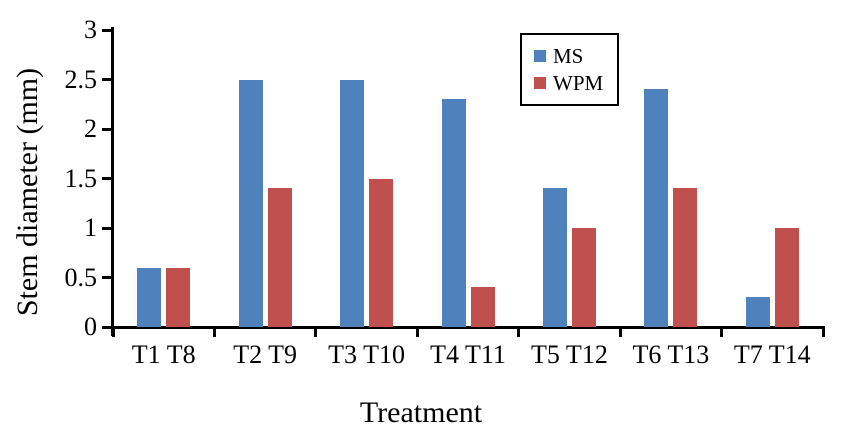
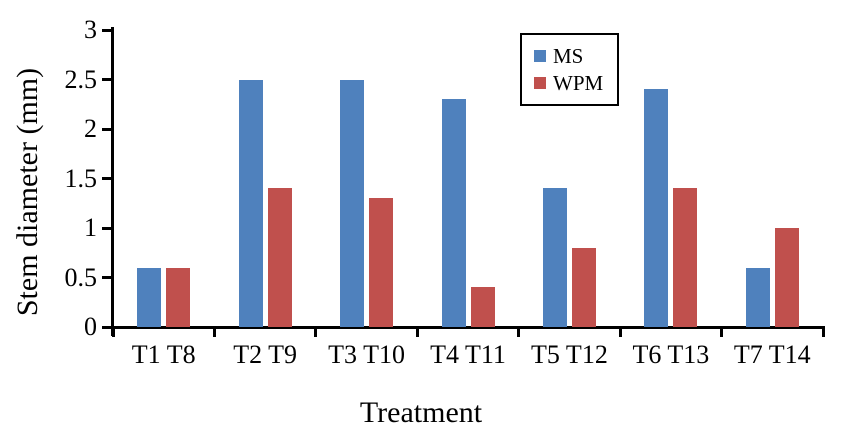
WPM/T3 T10: 1.5 -> 1.3
WPM/T5 T12: 1.0 -> 0.8
MS/T7 T14: 0.3 -> 0.6
